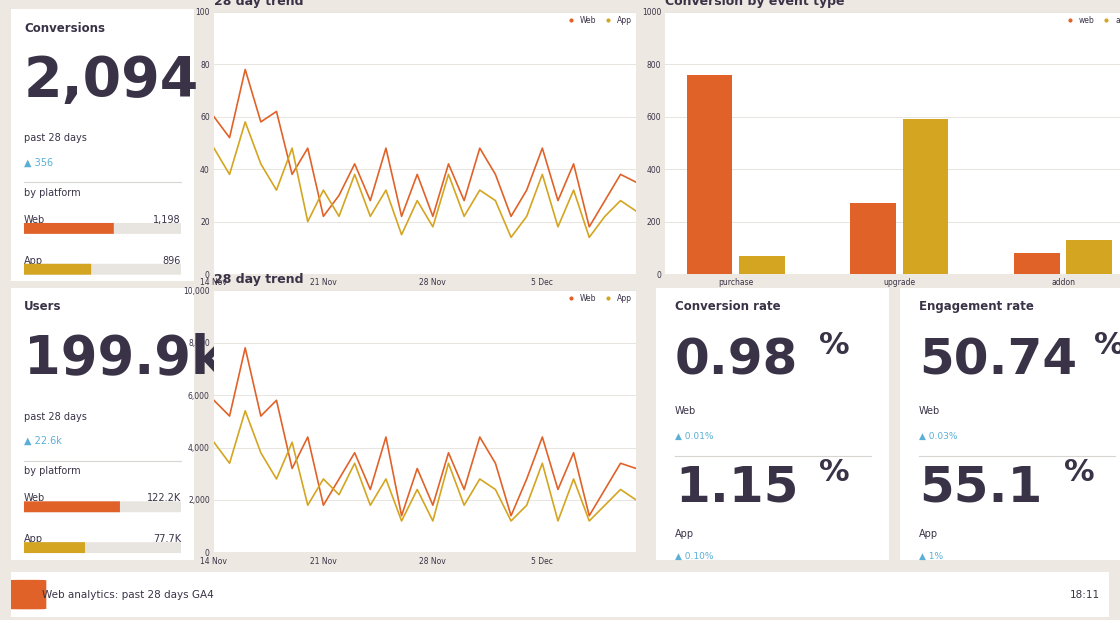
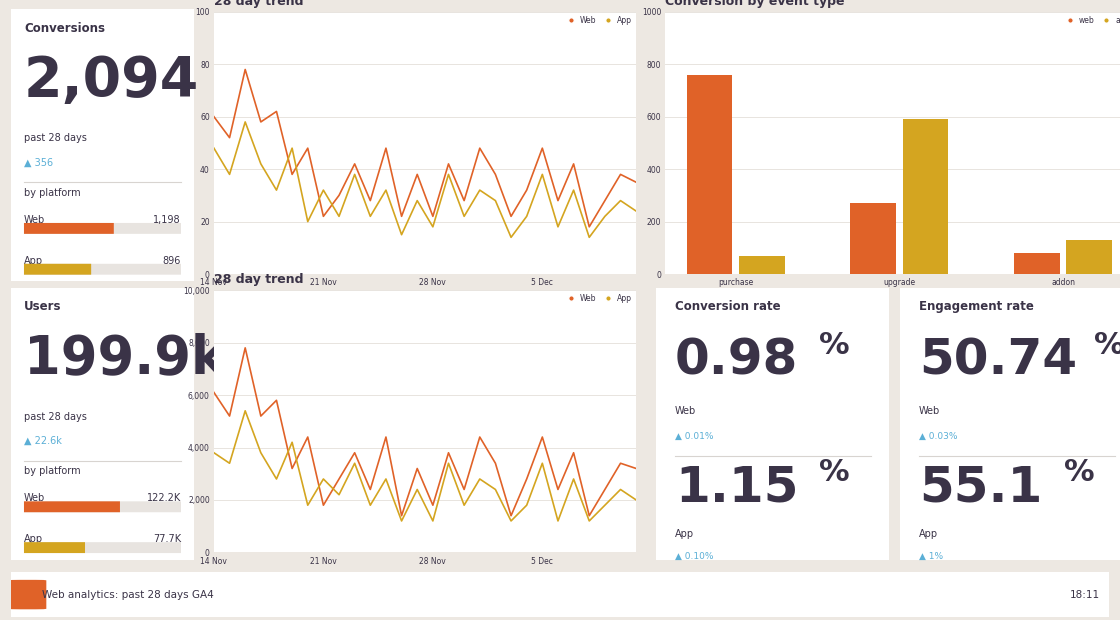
Web/14 Nov: 5,800 -> 6,100
App/14 Nov: 4,200 -> 3,800
